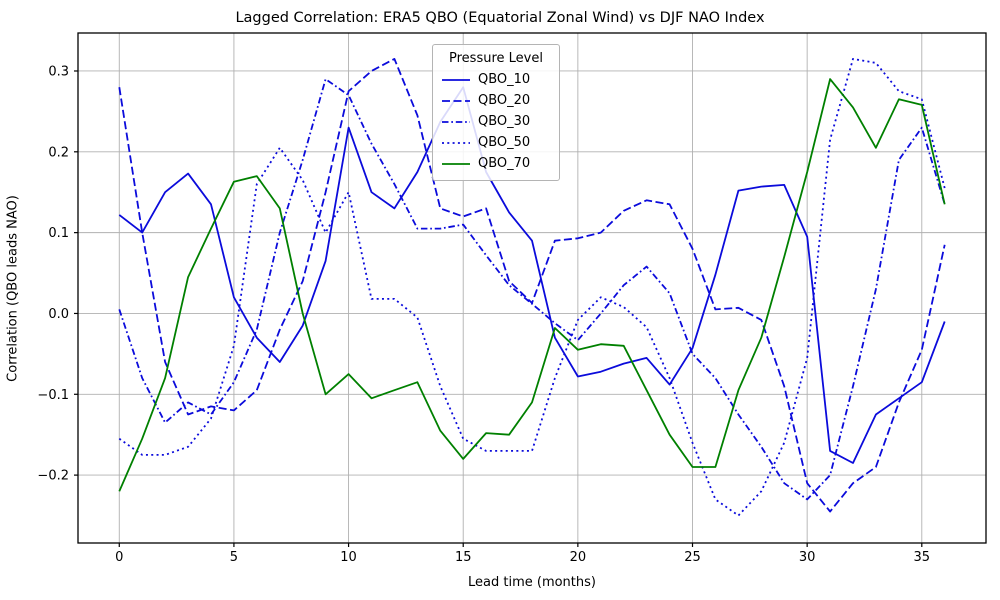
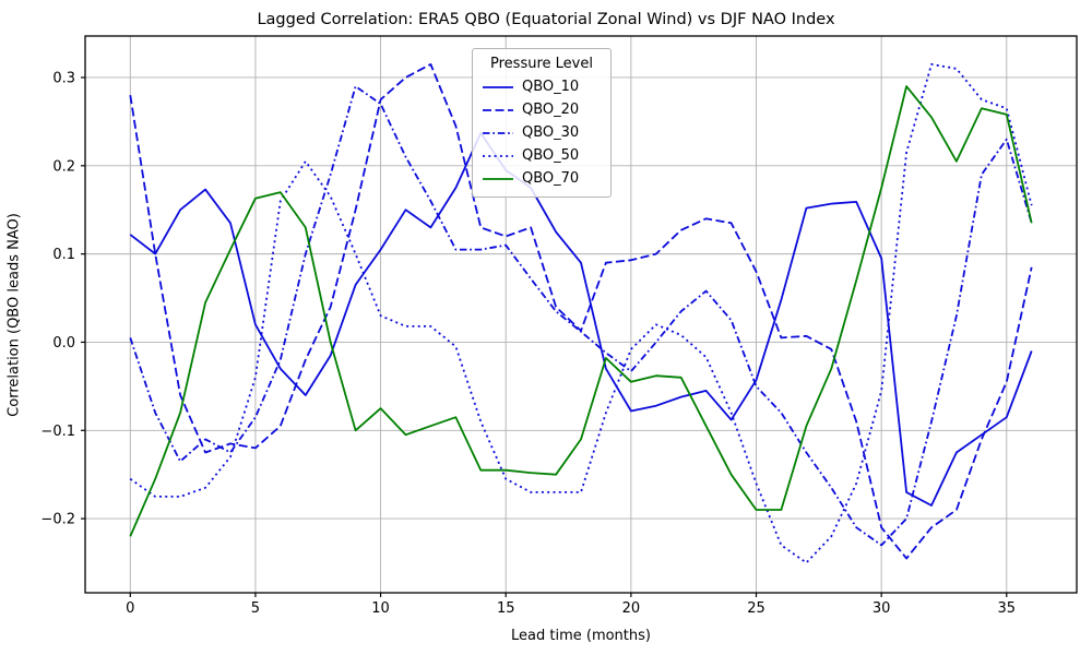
QBO_10/10: 0.23 -> 0.10
QBO_50/10: 0.15 -> 0.03
QBO_10/15: 0.28 -> 0.20
QBO_70/15: -0.18 -> -0.14
